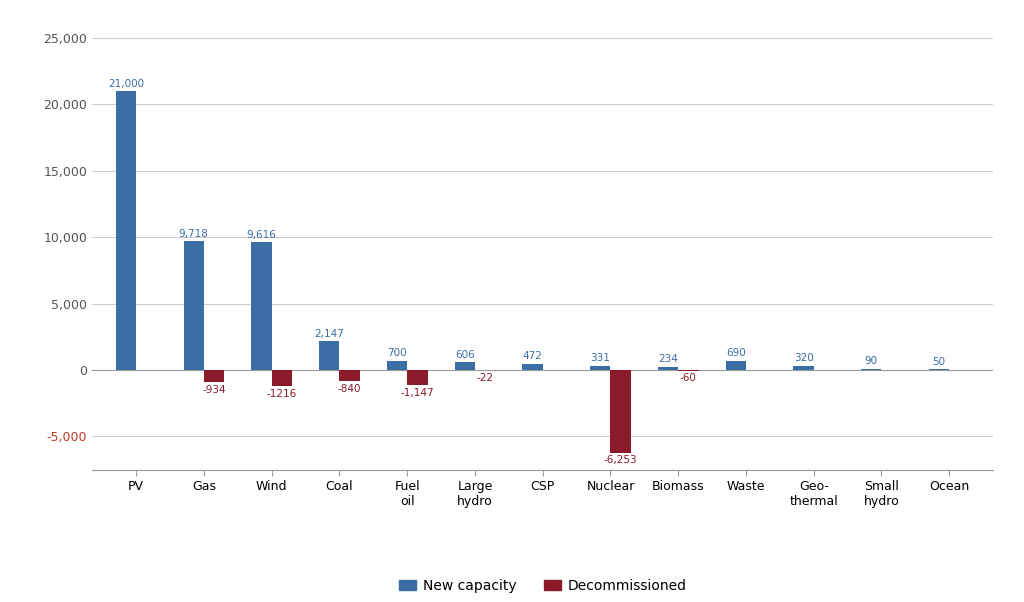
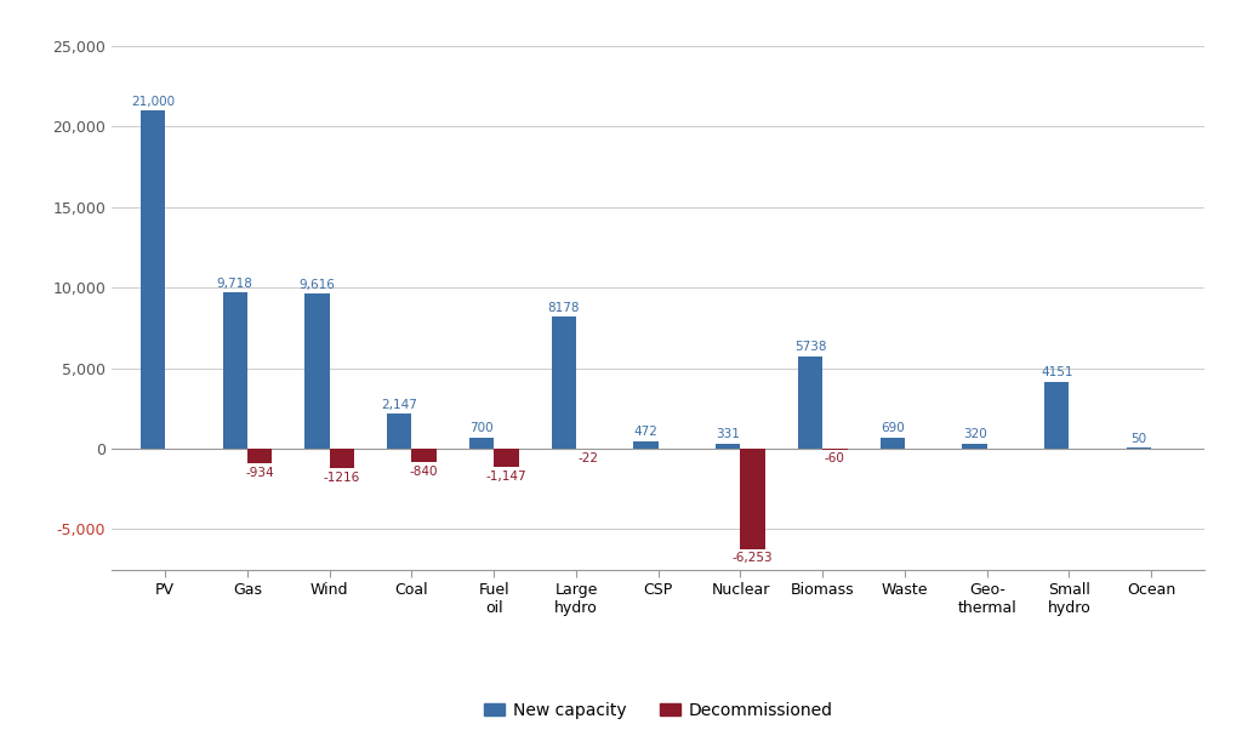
New capacity/Large hydro: 606 -> 8178
New capacity/Biomass: 234 -> 5738
New capacity/Small hydro: 90 -> 4151
